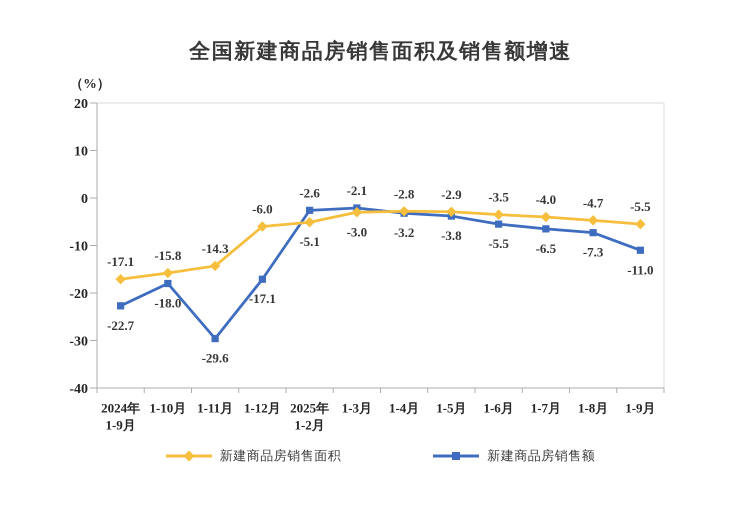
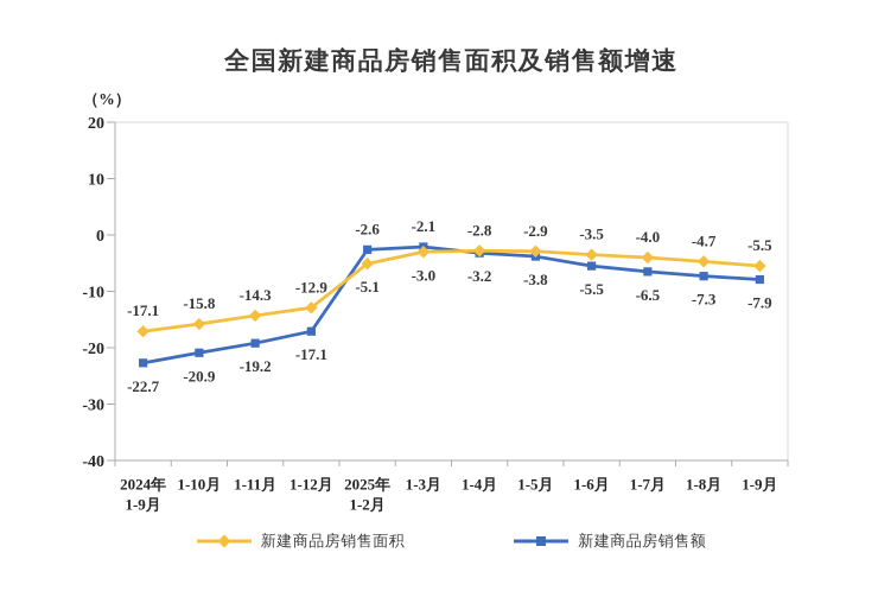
新建商品房销售额/1-10月: -18.0 -> -20.9
新建商品房销售额/1-11月: -29.6 -> -19.2
新建商品房销售面积/1-12月: -6.0 -> -12.9
新建商品房销售额/1-9月: -11.0 -> -7.9
